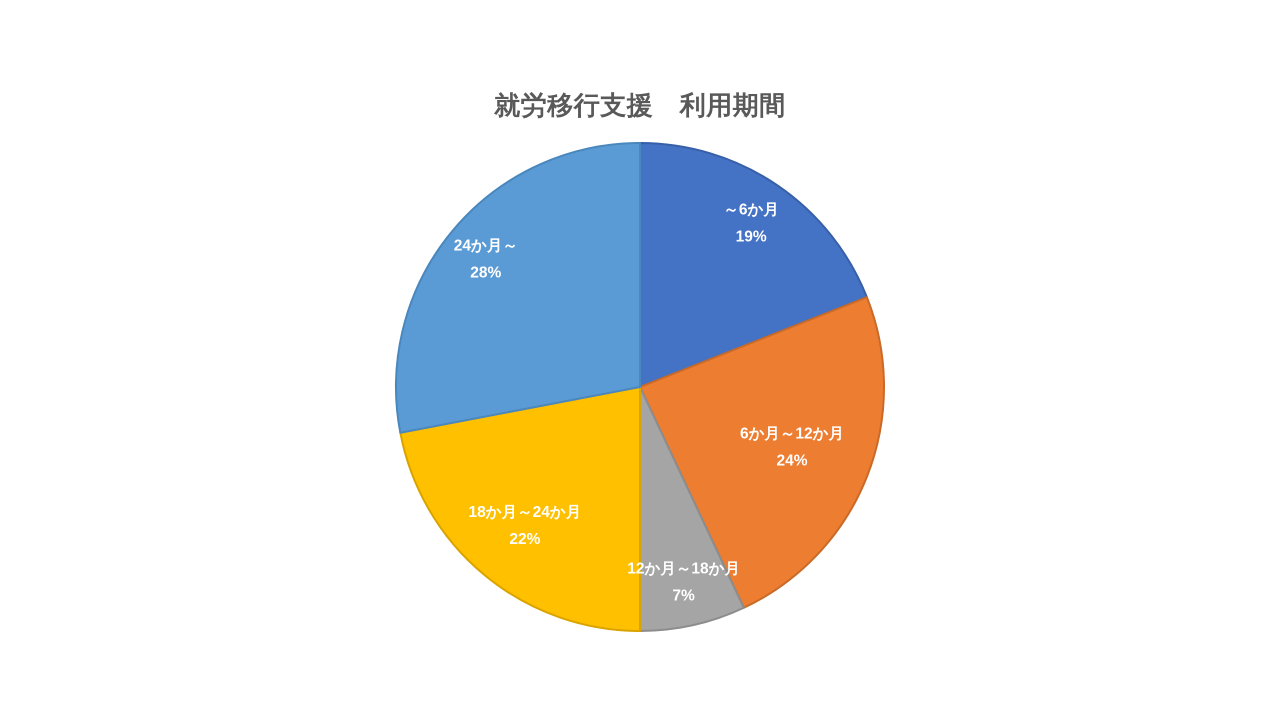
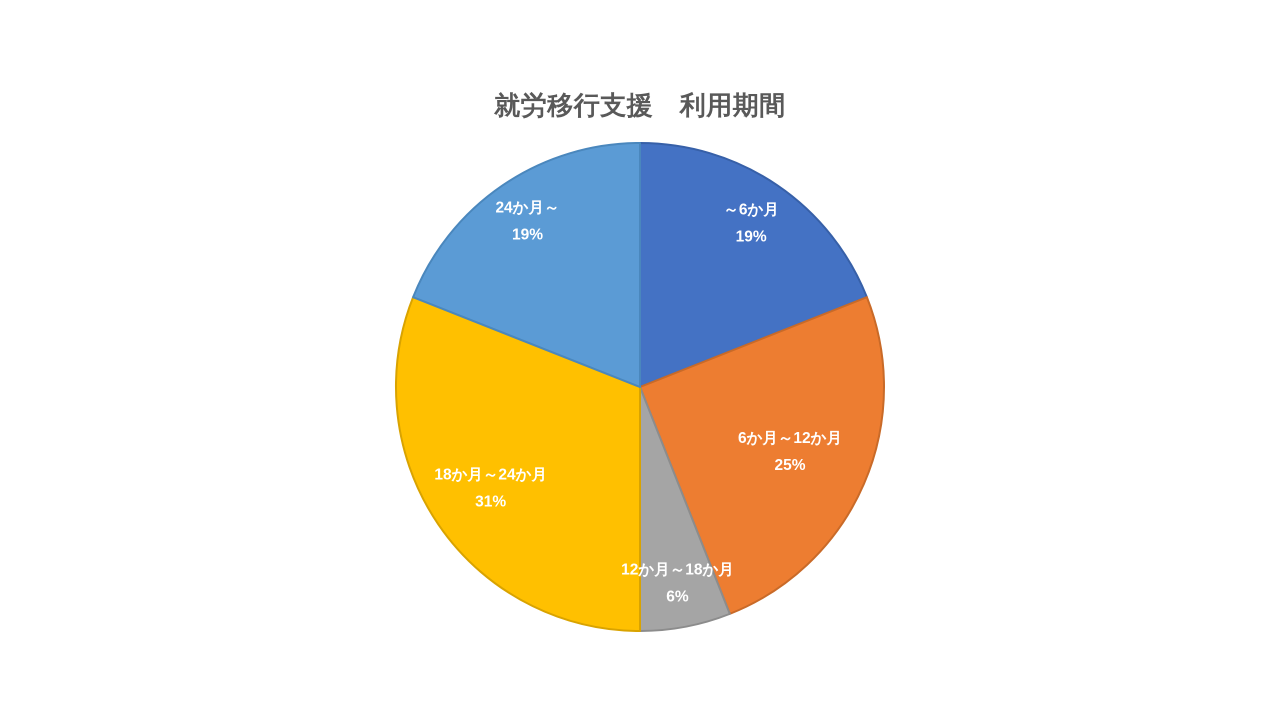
6か月～12か月: 24% -> 25%
12か月～18か月: 7% -> 6%
18か月～24か月: 22% -> 31%
24か月～: 28% -> 19%
